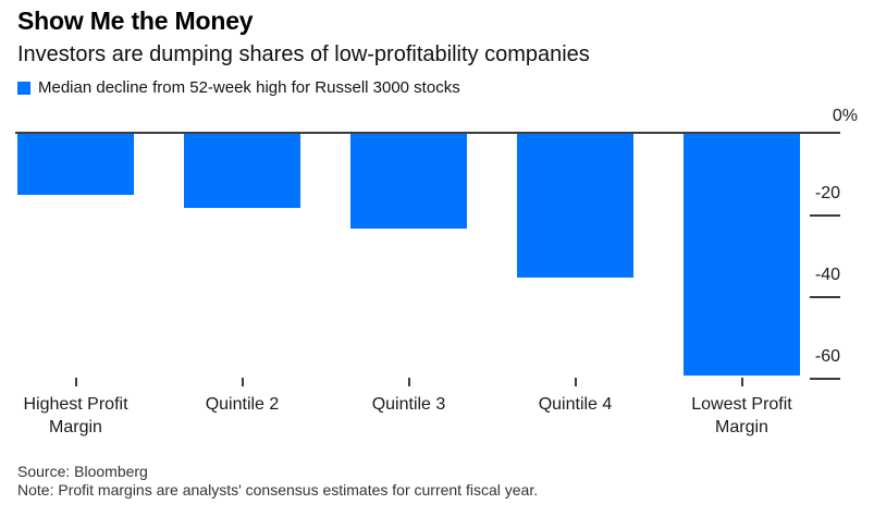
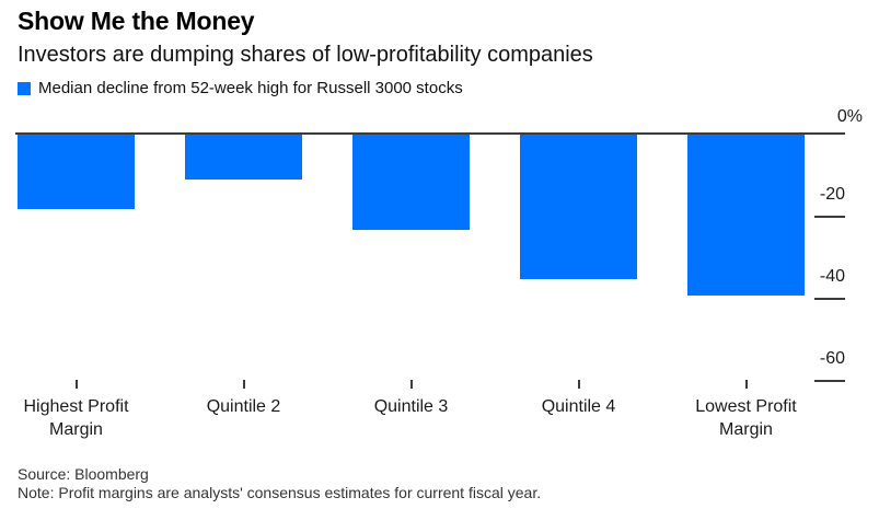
Highest Profit Margin: -15 -> -18
Quintile 2: -18 -> -11
Lowest Profit Margin: -59 -> -39
